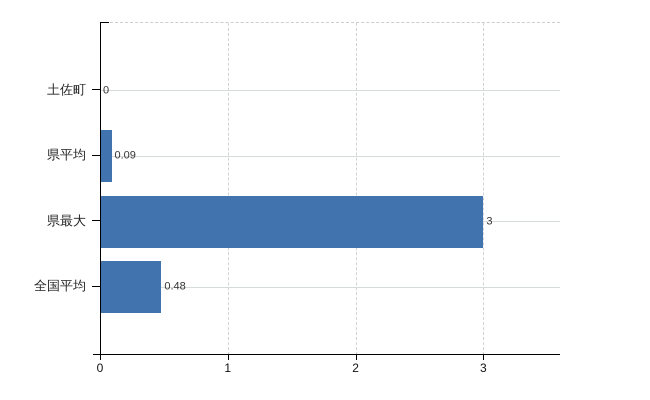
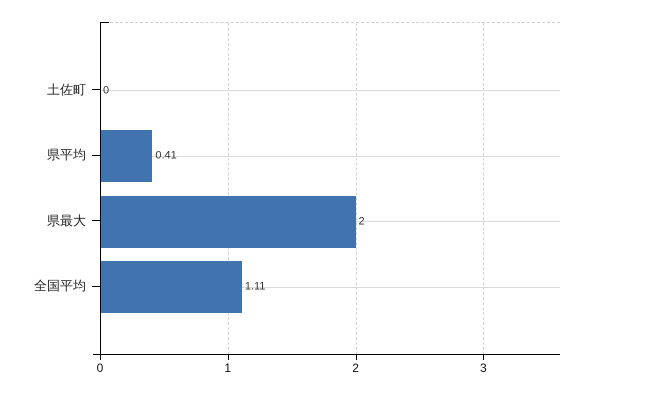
県平均: 0.09 -> 0.41
県最大: 3 -> 2
全国平均: 0.48 -> 1.11
